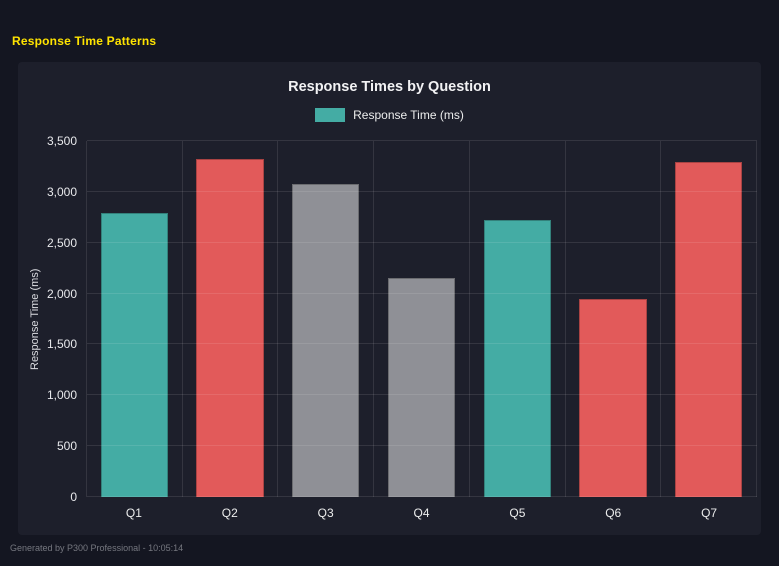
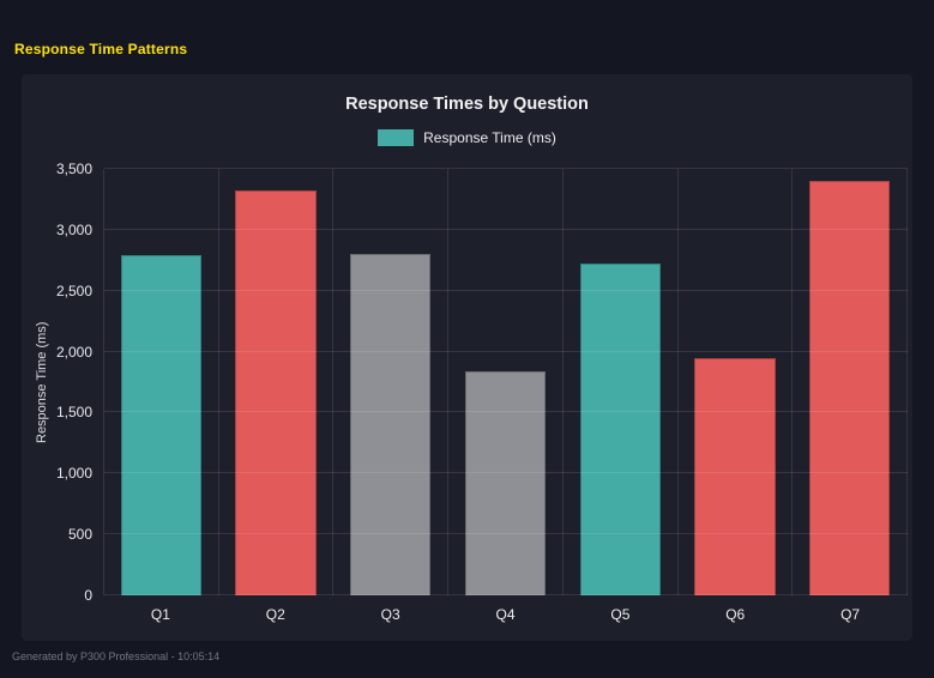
Q3: 3080 -> 2800
Q4: 2150 -> 1840
Q7: 3290 -> 3400
